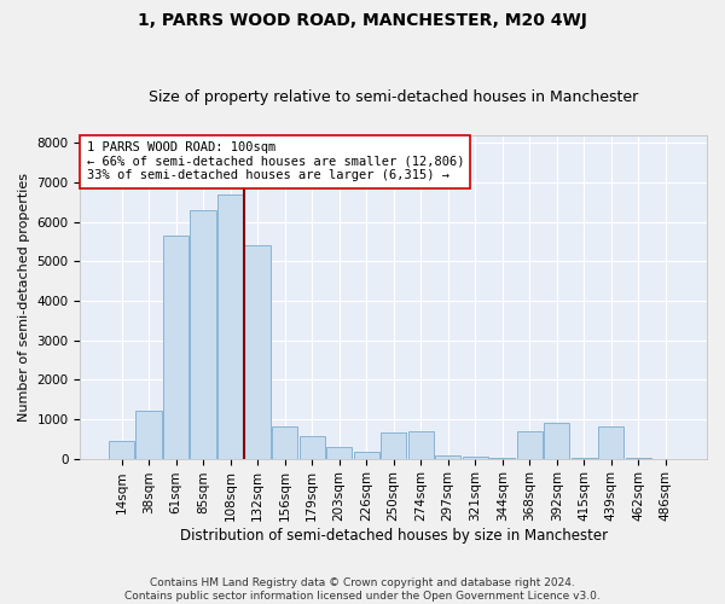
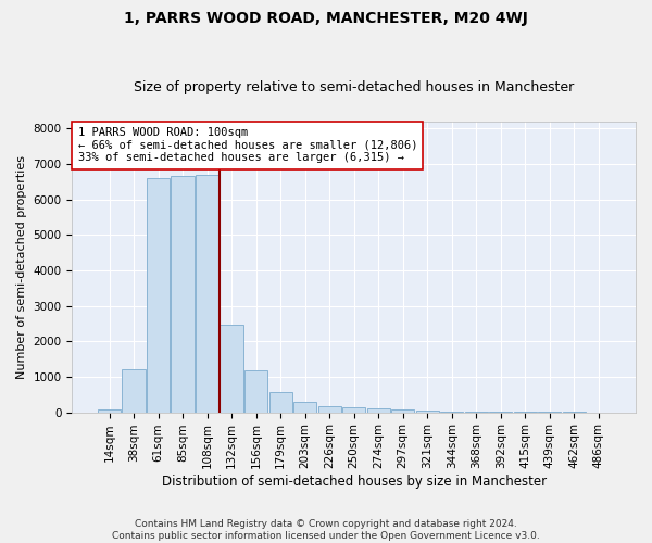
14sqm: 450 -> 80
61sqm: 5650 -> 6600
85sqm: 6300 -> 6650
132sqm: 5400 -> 2480
156sqm: 800 -> 1170
250sqm: 650 -> 130
274sqm: 700 -> 110
368sqm: 700 -> 20
392sqm: 900 -> 10
439sqm: 800 -> 0
